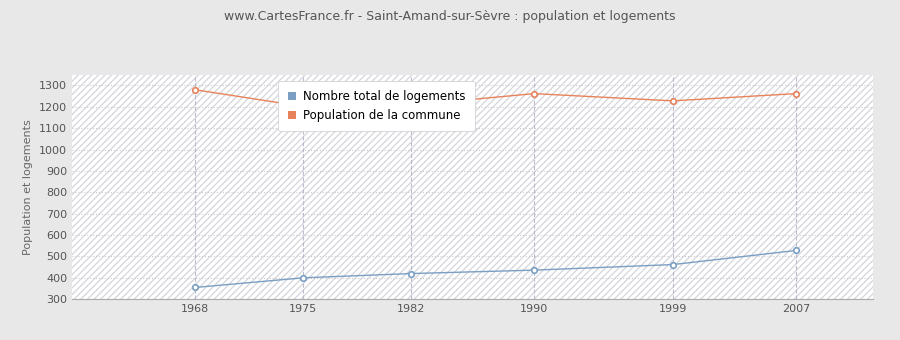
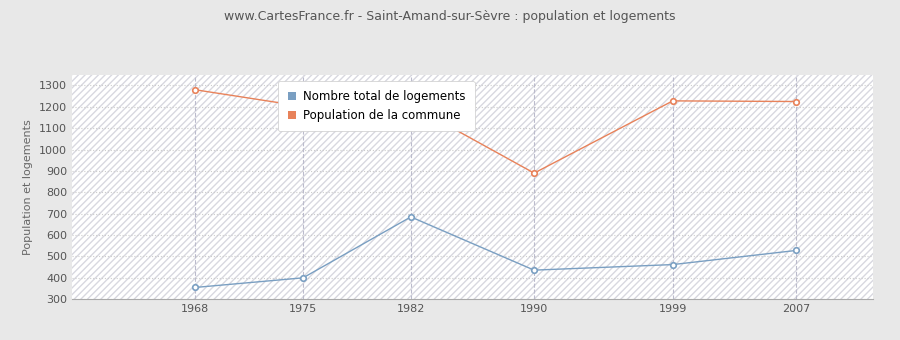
Nombre total de logements/1982: 420 -> 685
Population de la commune/1990: 1262 -> 890
Population de la commune/2007: 1262 -> 1225
